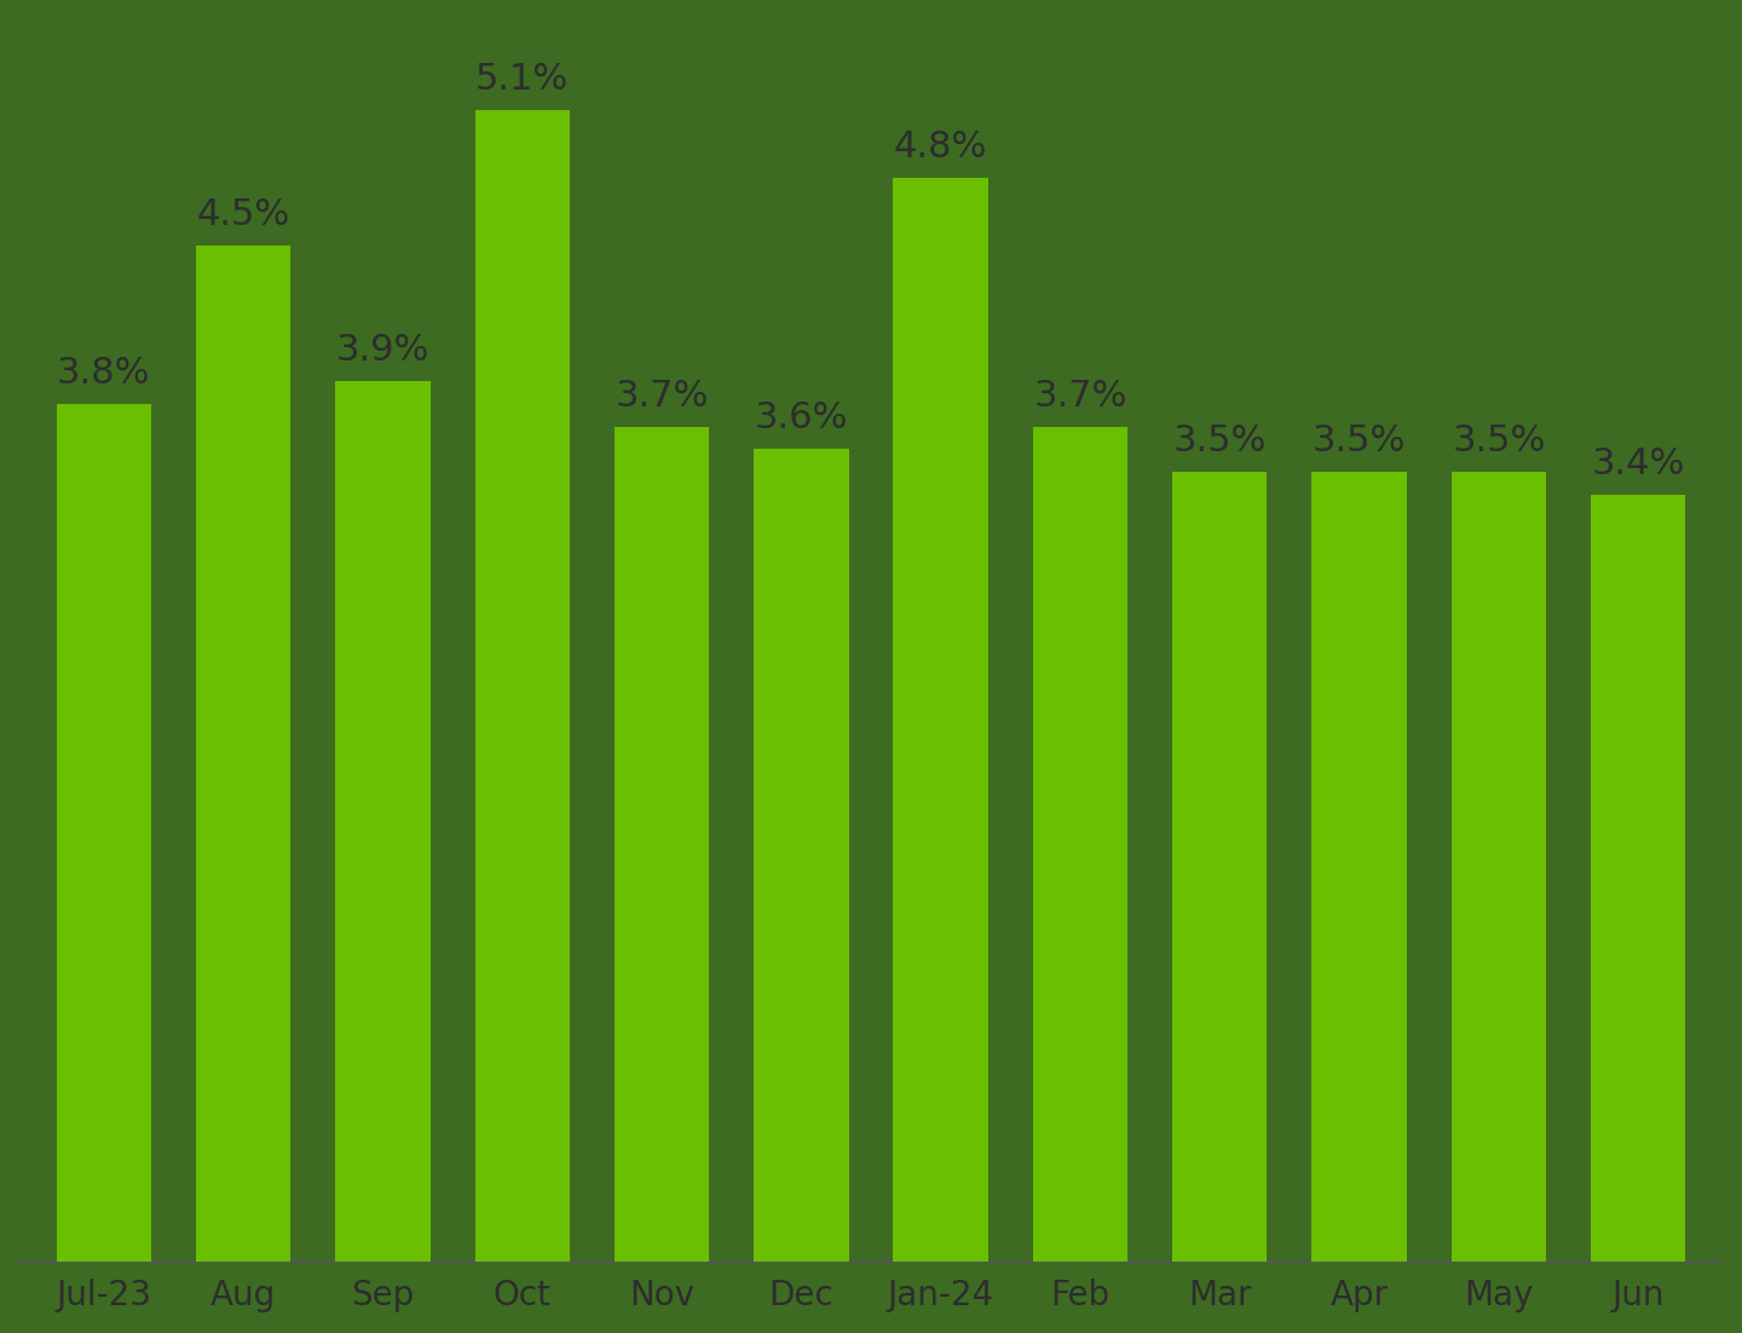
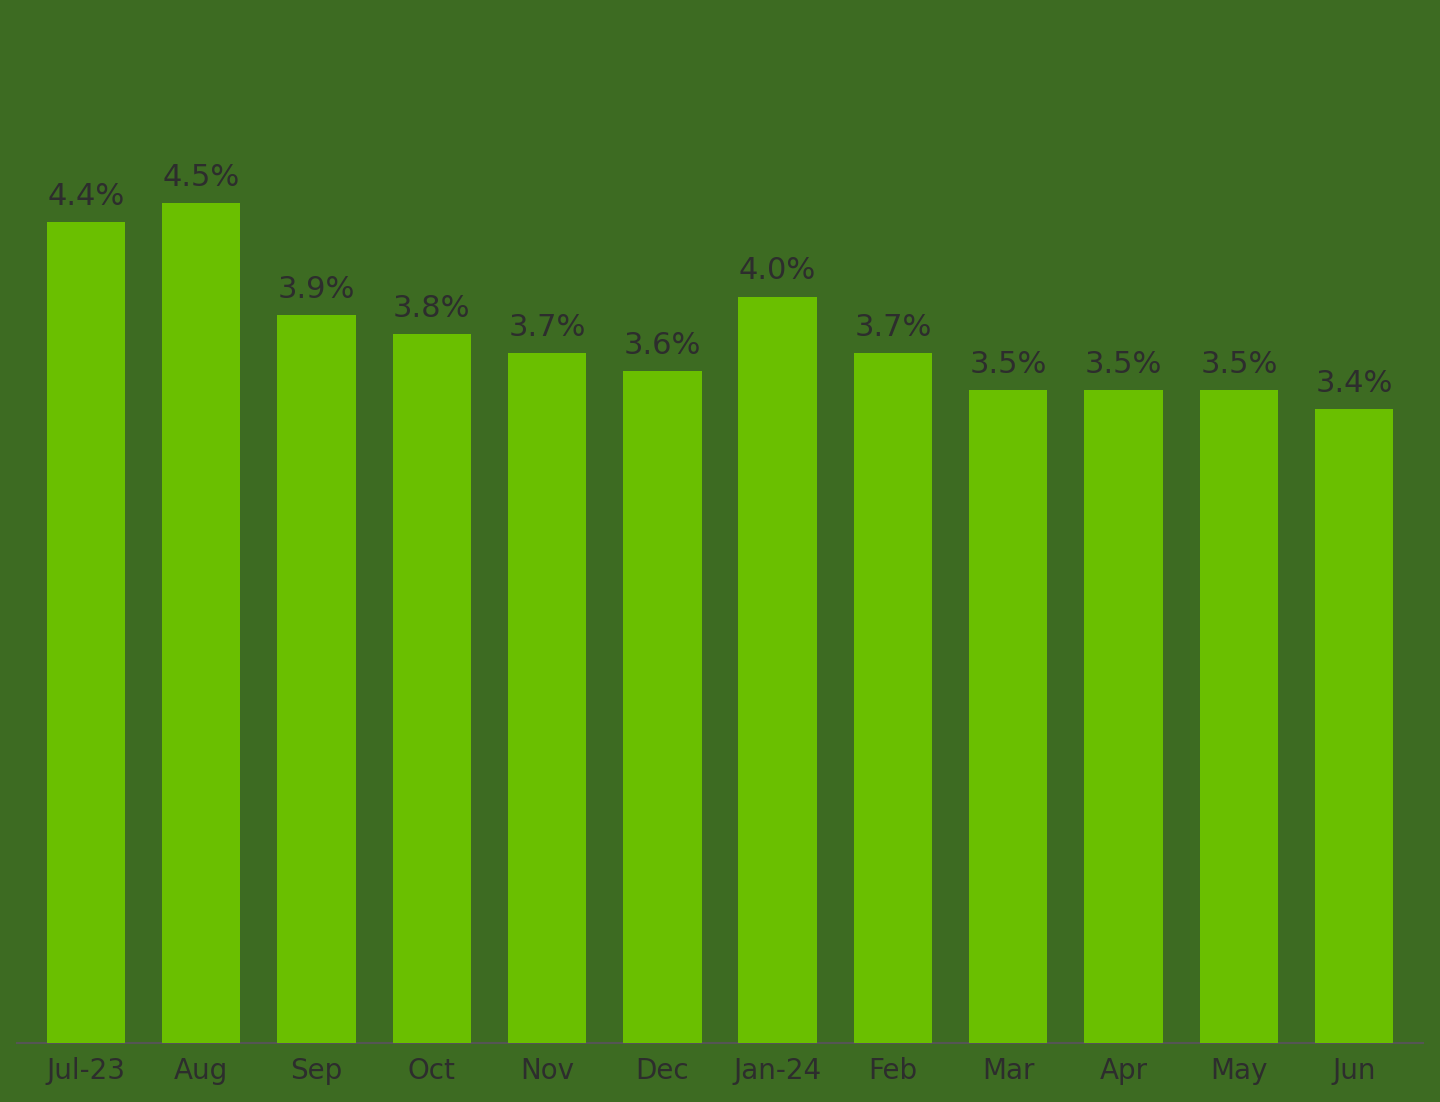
Jul-23: 3.8% -> 4.4%
Oct: 5.1% -> 3.8%
Jan-24: 4.8% -> 4.0%
